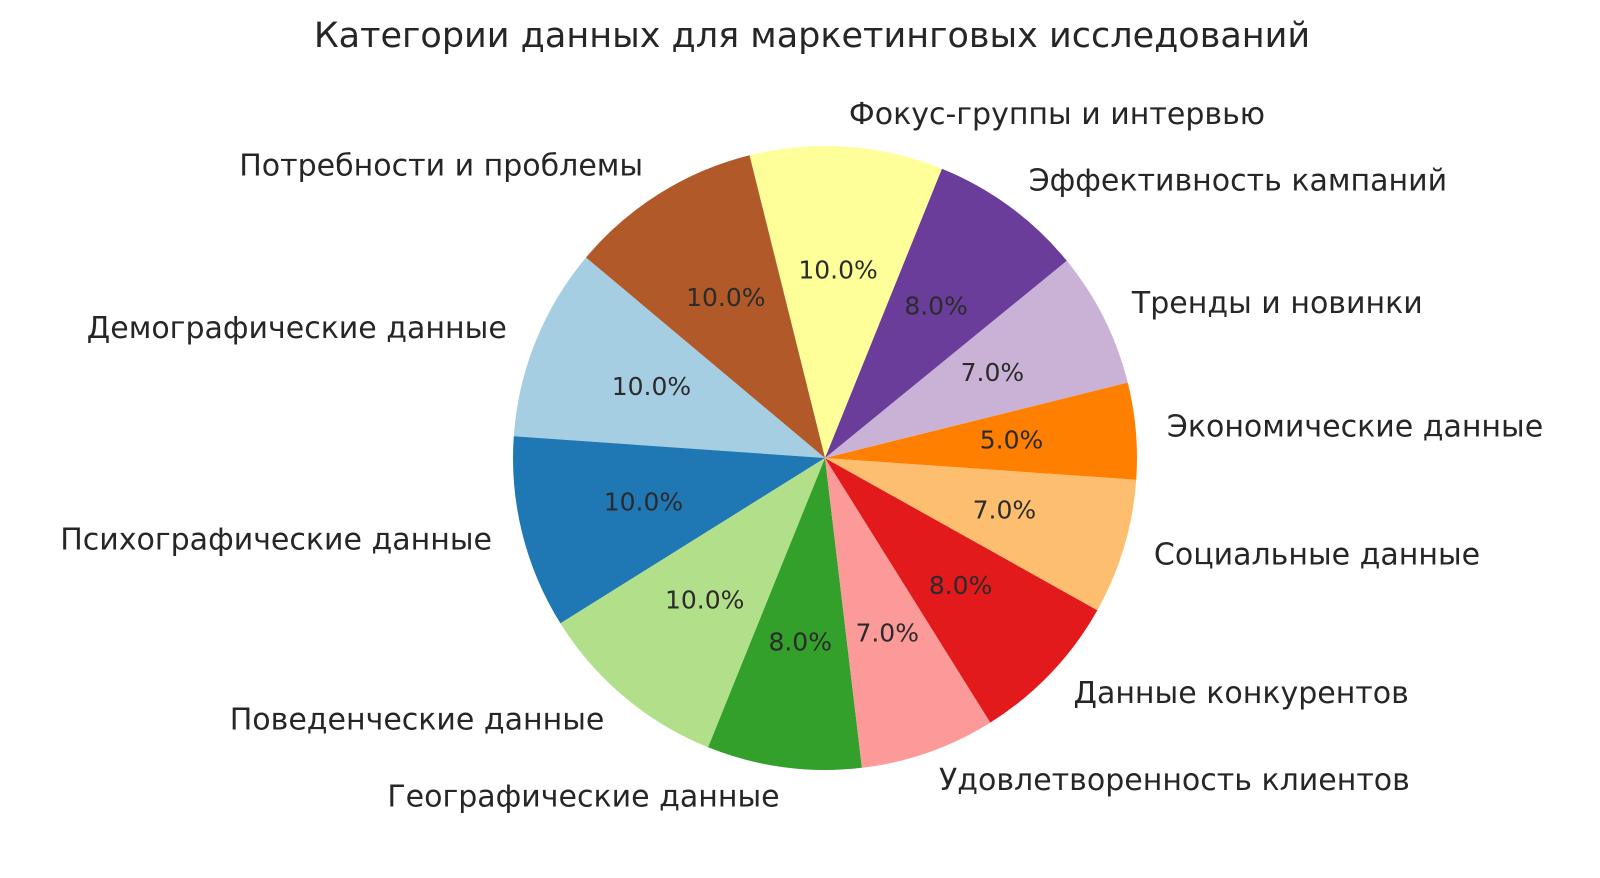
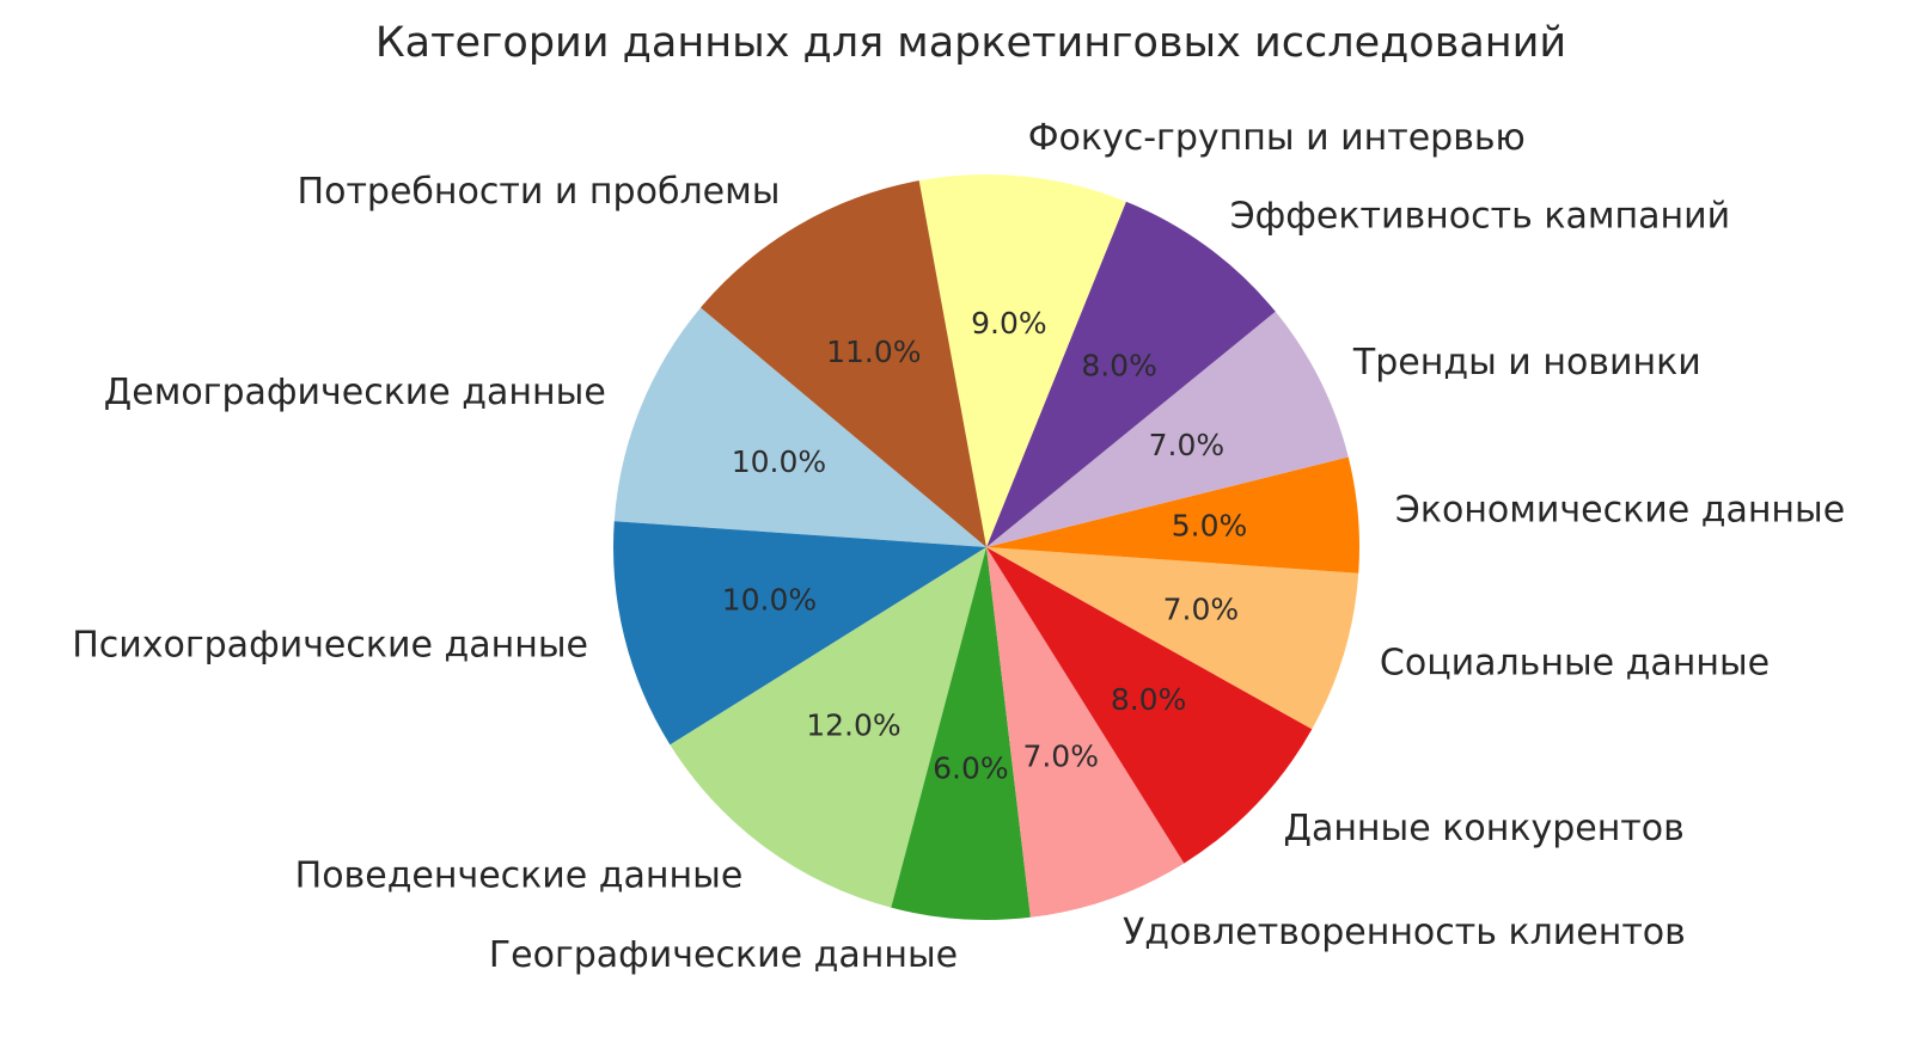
Поведенческие данные: 10.0% -> 12.0%
Географические данные: 8.0% -> 6.0%
Фокус-группы и интервью: 10.0% -> 9.0%
Потребности и проблемы: 10.0% -> 11.0%
